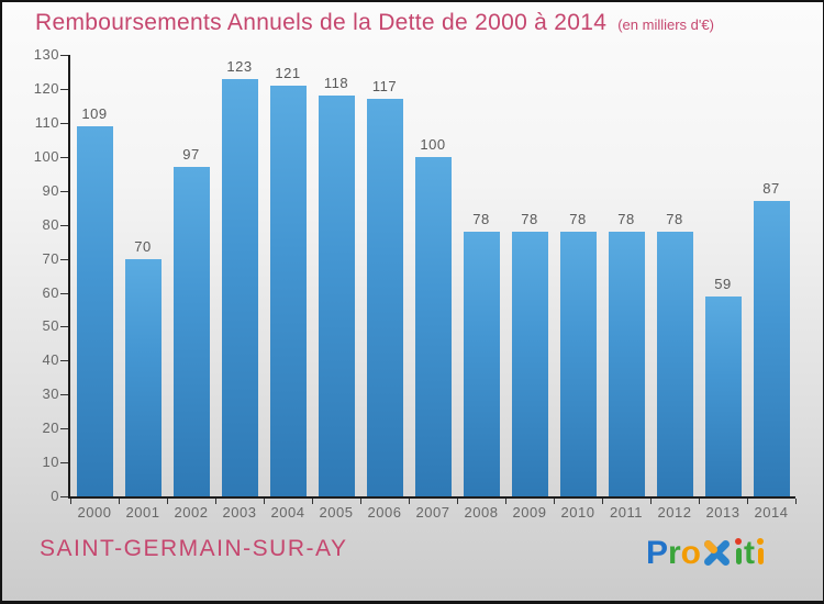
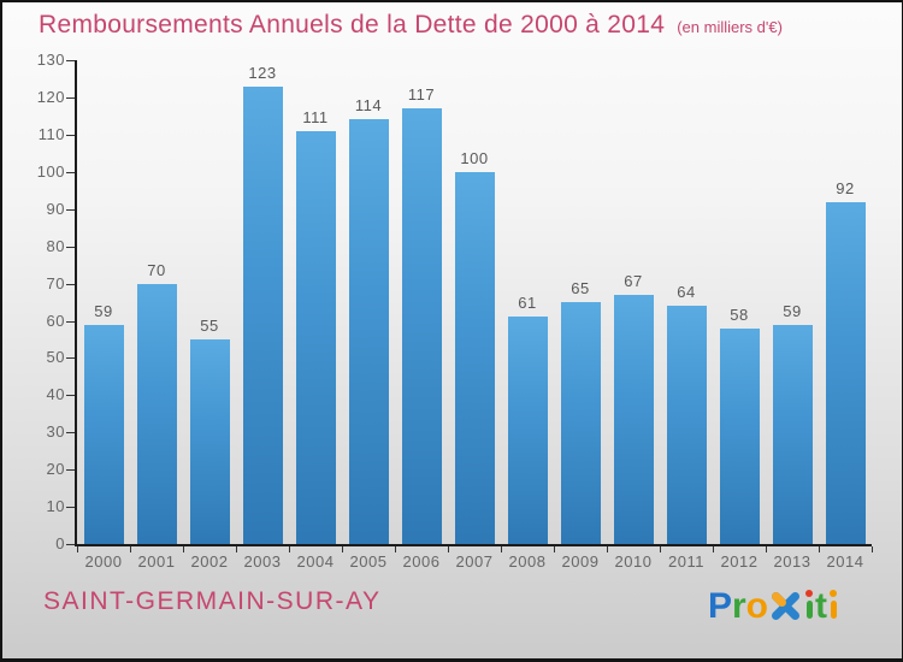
2000: 109 -> 59
2002: 97 -> 55
2004: 121 -> 111
2005: 118 -> 114
2008: 78 -> 61
2009: 78 -> 65
2010: 78 -> 67
2011: 78 -> 64
2012: 78 -> 58
2014: 87 -> 92
